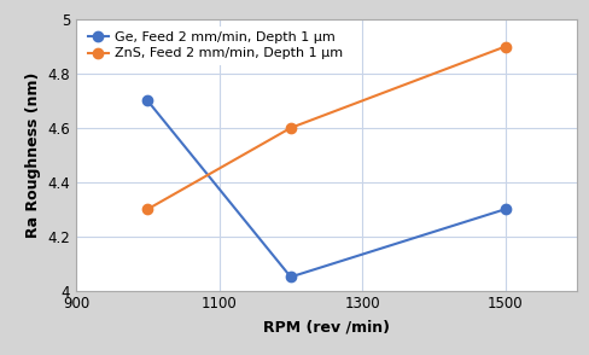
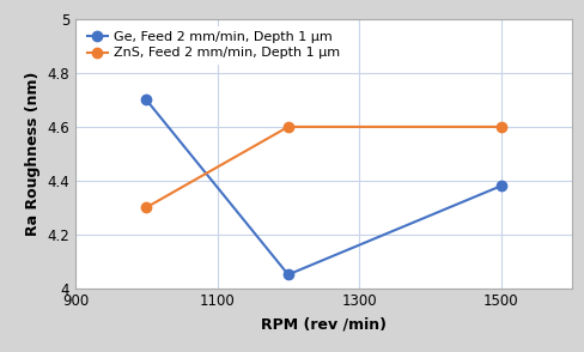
Ge, Feed 2 mm/min, Depth 1 μm/1500: 4.30 -> 4.38
ZnS, Feed 2 mm/min, Depth 1 μm/1500: 4.9 -> 4.6
